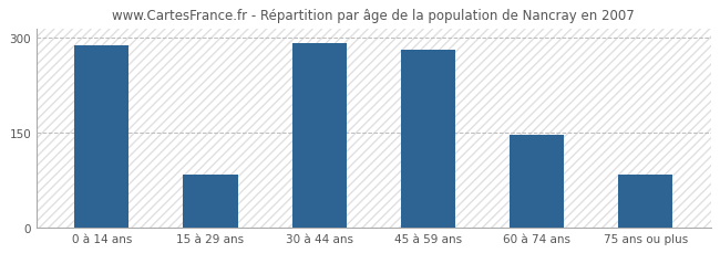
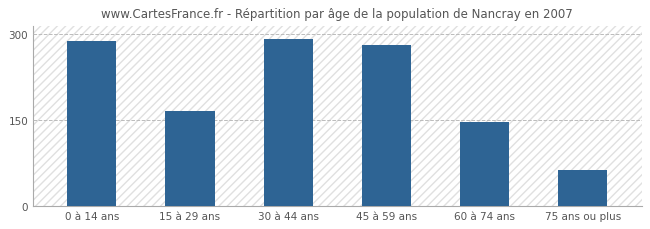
15 à 29 ans: 84 -> 165
75 ans ou plus: 84 -> 62
